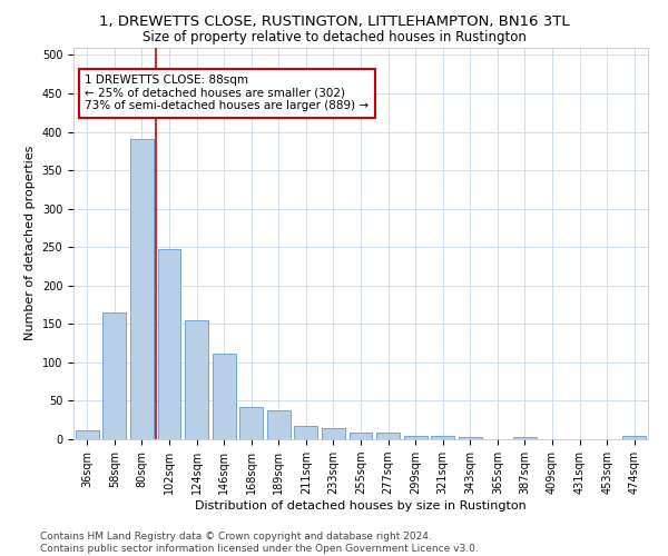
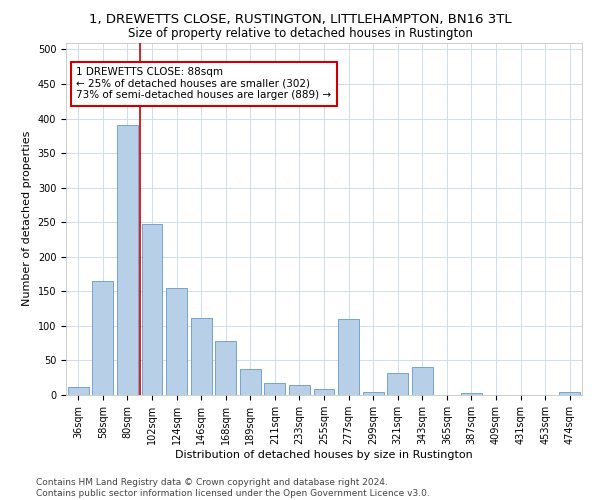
168sqm: 42 -> 78
277sqm: 8 -> 110
321sqm: 4 -> 32
343sqm: 3 -> 40
